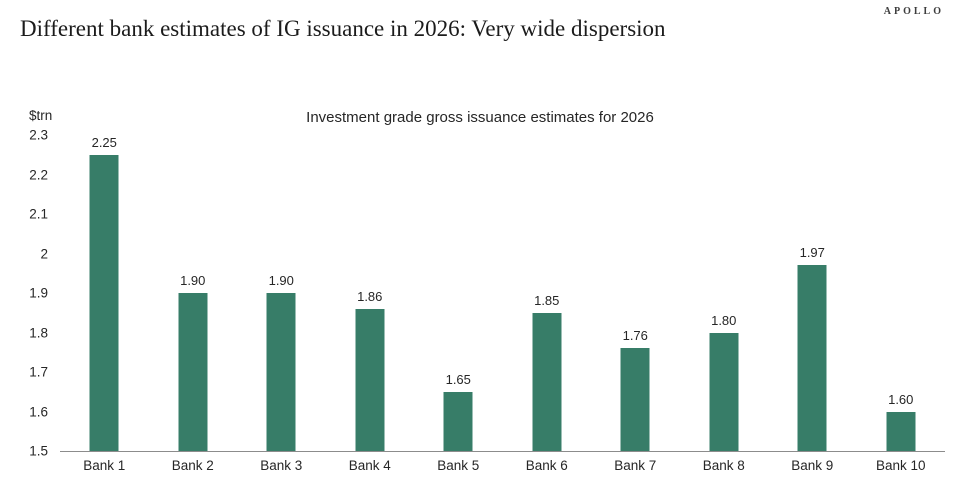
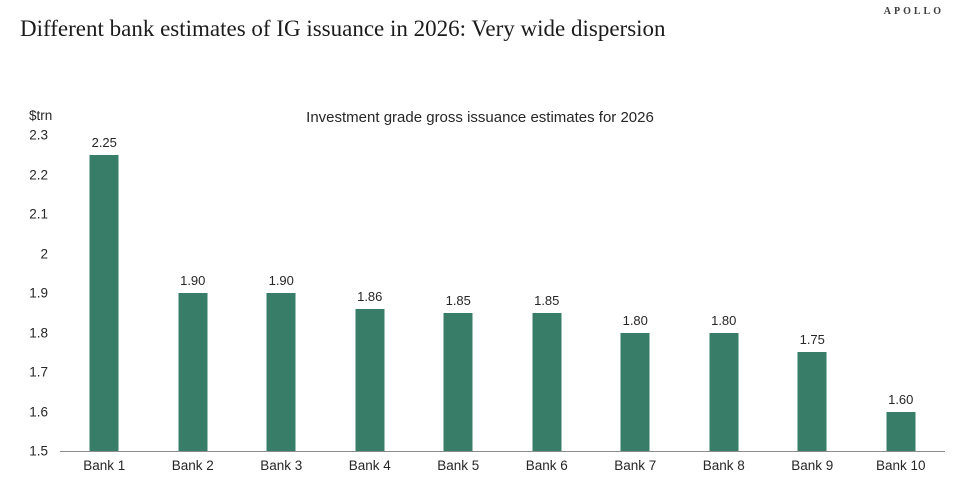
Bank 5: 1.65 -> 1.85
Bank 7: 1.76 -> 1.80
Bank 9: 1.97 -> 1.75
